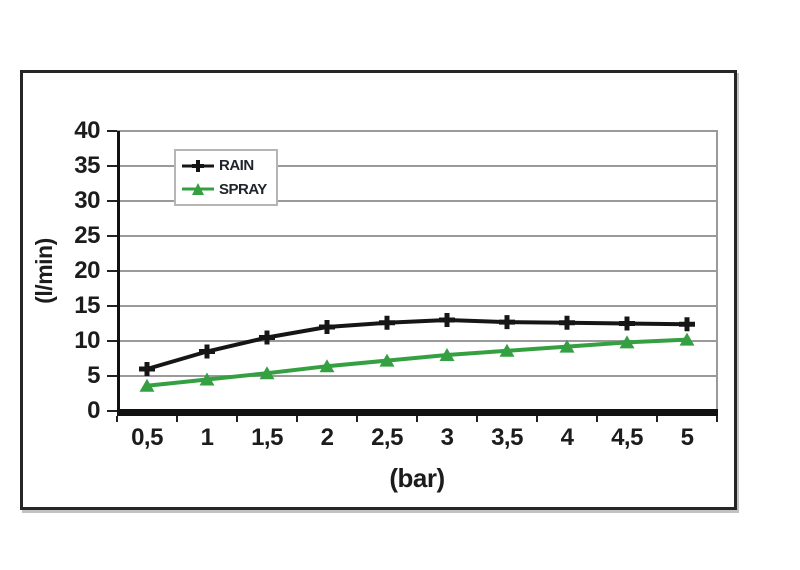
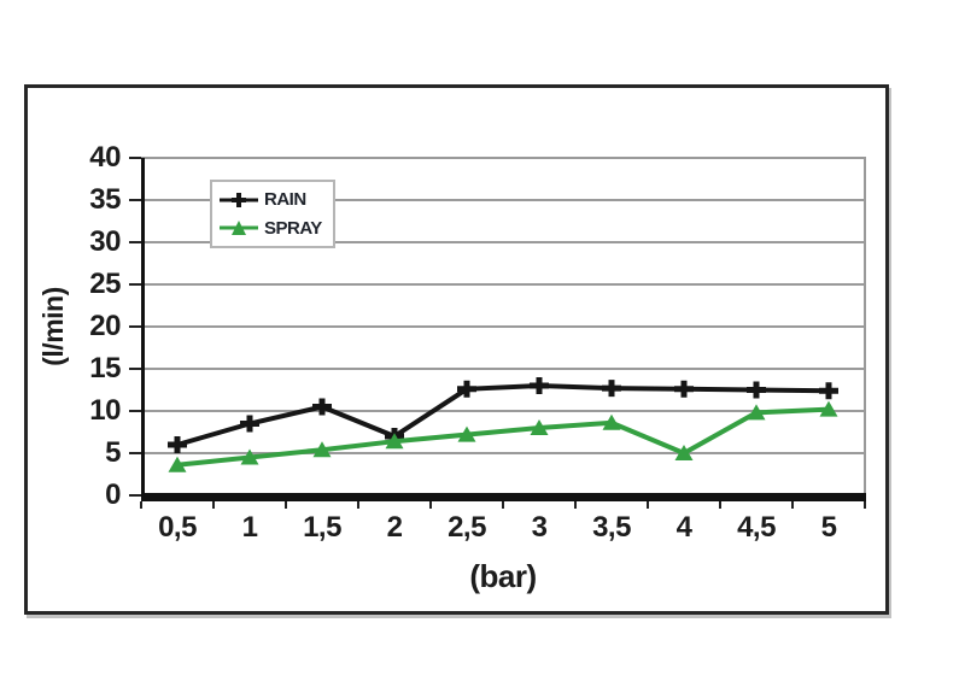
RAIN/2: 12 -> 7
SPRAY/4: 9 -> 5
